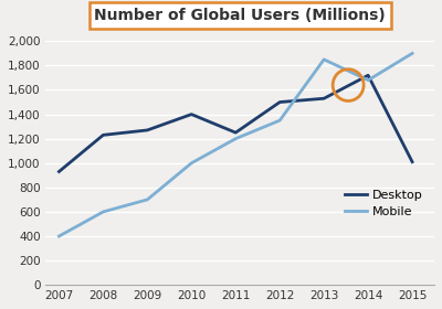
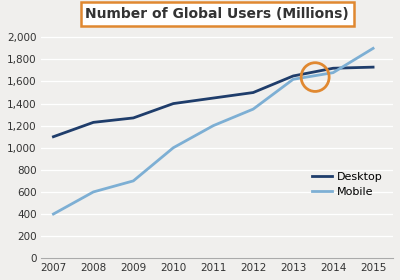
Desktop/2007: 930 -> 1,100
Desktop/2011: 1,250 -> 1,450
Desktop/2013: 1,530 -> 1,650
Mobile/2013: 1,850 -> 1,620
Desktop/2015: 1,010 -> 1,730
